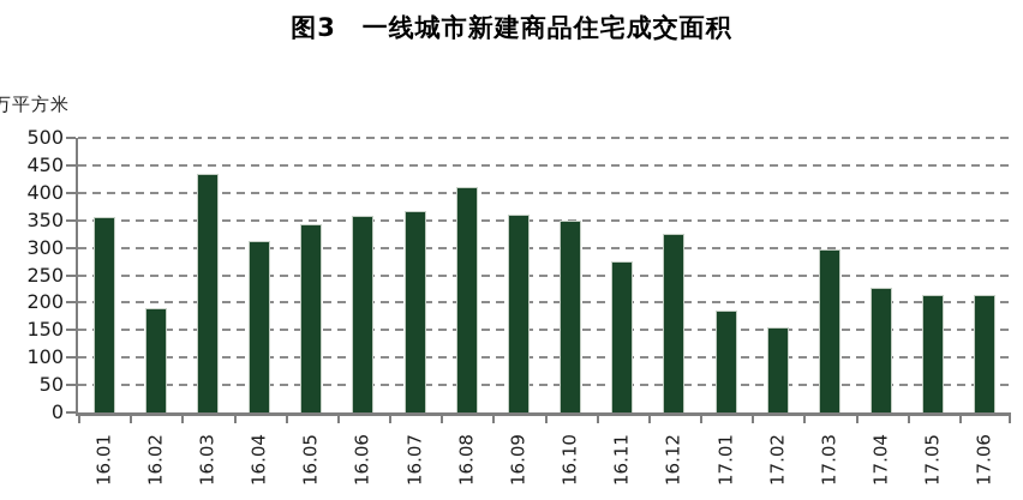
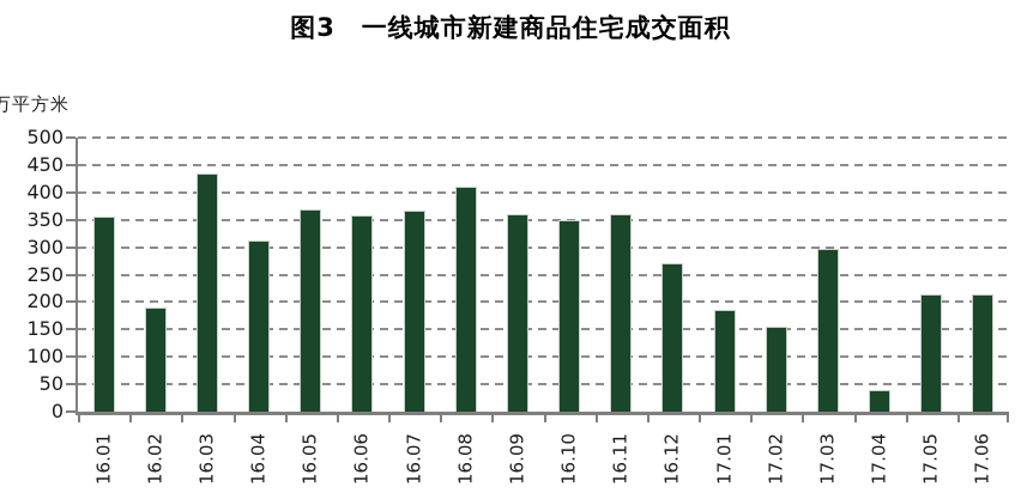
16.05: 340 -> 370
16.11: 280 -> 360
16.12: 320 -> 270
17.04: 230 -> 40
